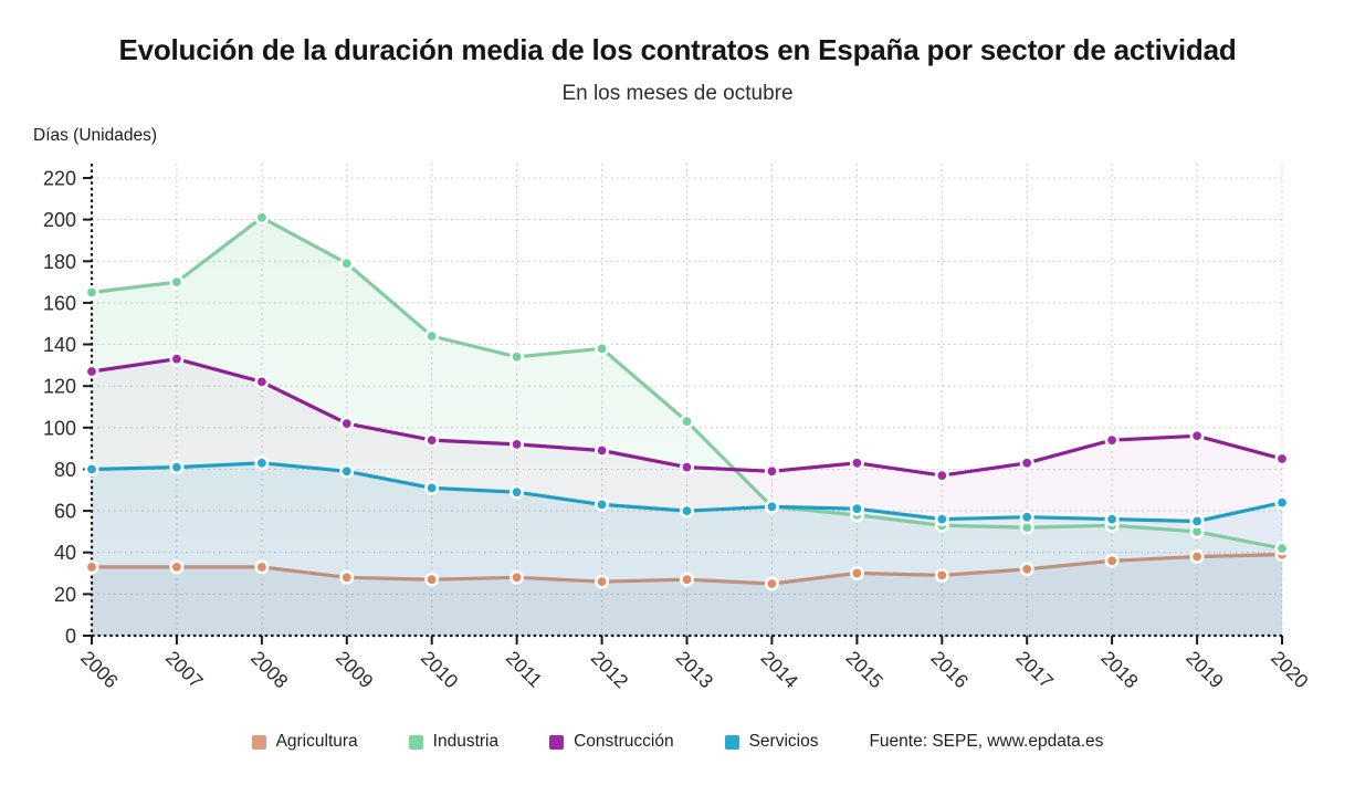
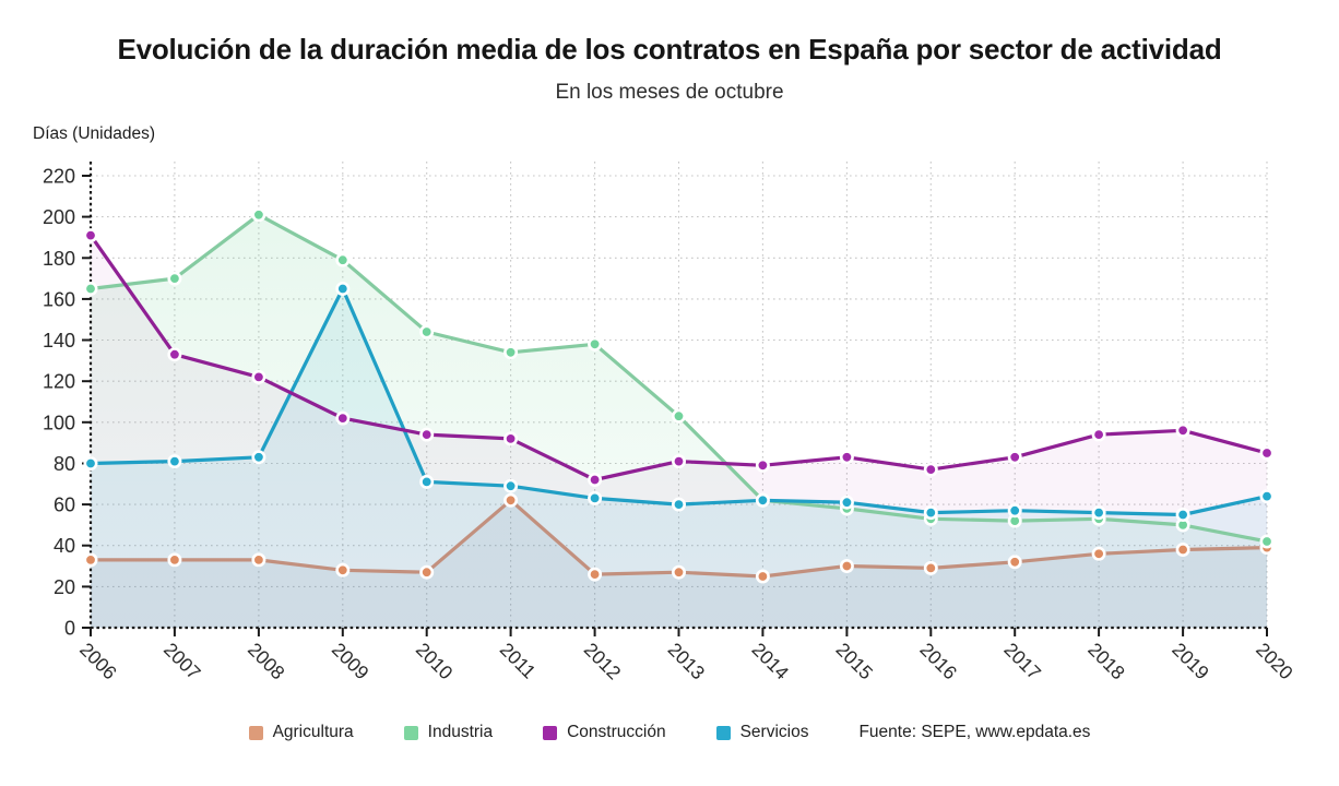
Construcción/2006: 127 -> 191
Servicios/2009: 79 -> 165
Agricultura/2011: 28 -> 62
Construcción/2012: 89 -> 72
